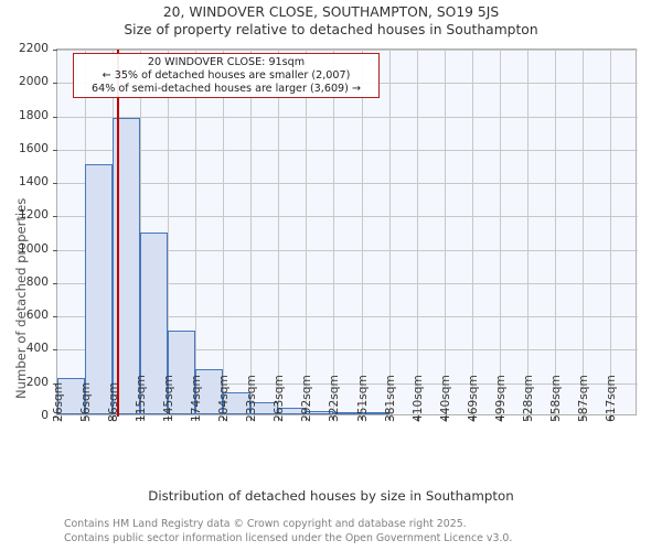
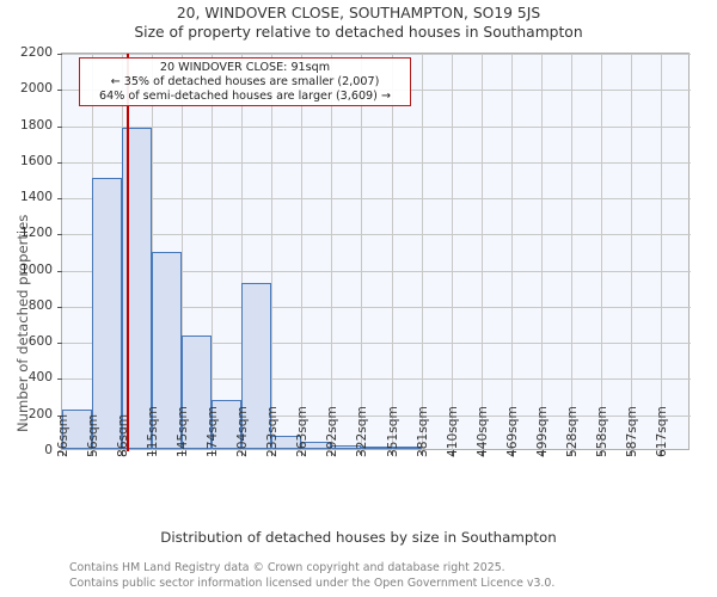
145sqm: 500 -> 630
204sqm: 130 -> 920
